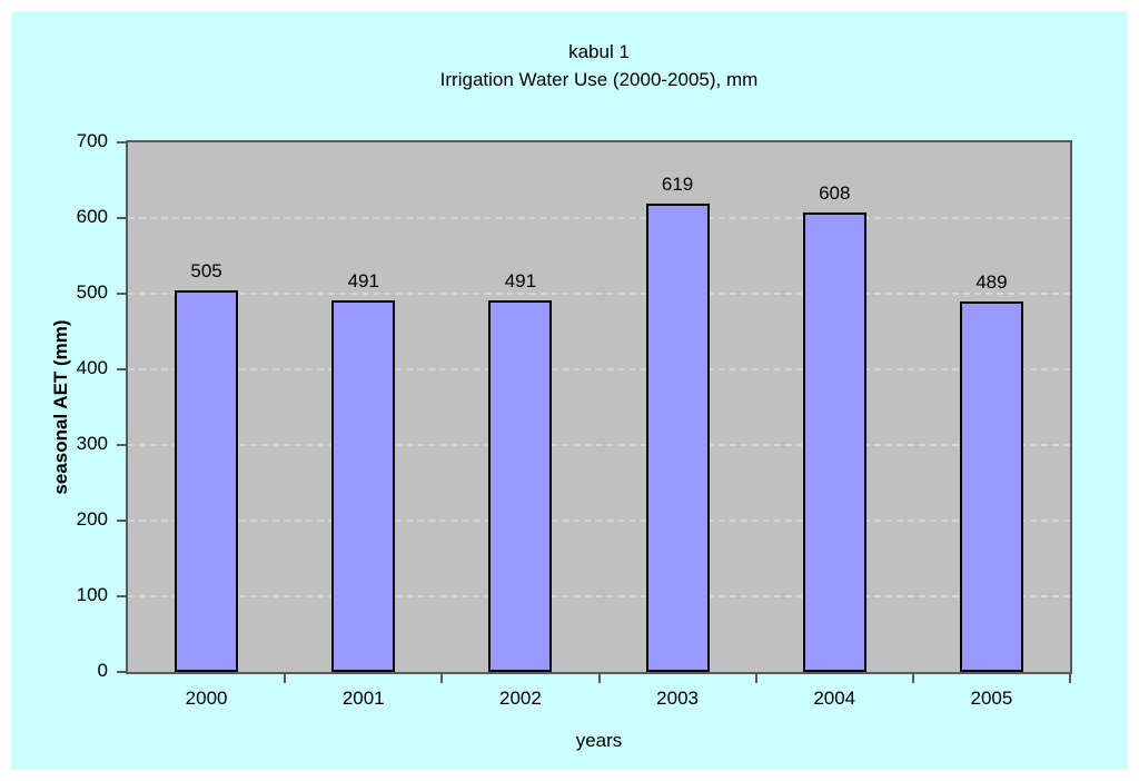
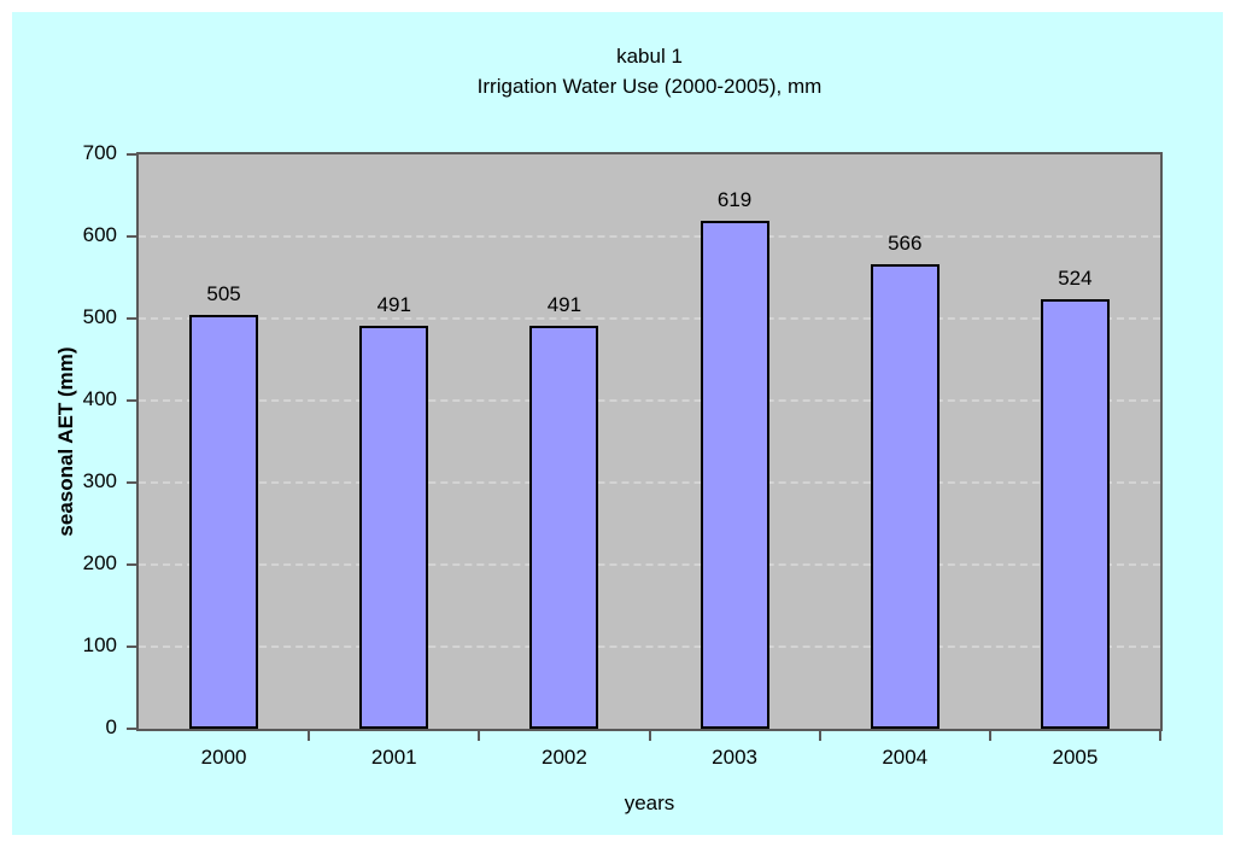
2004: 608 -> 566
2005: 489 -> 524
